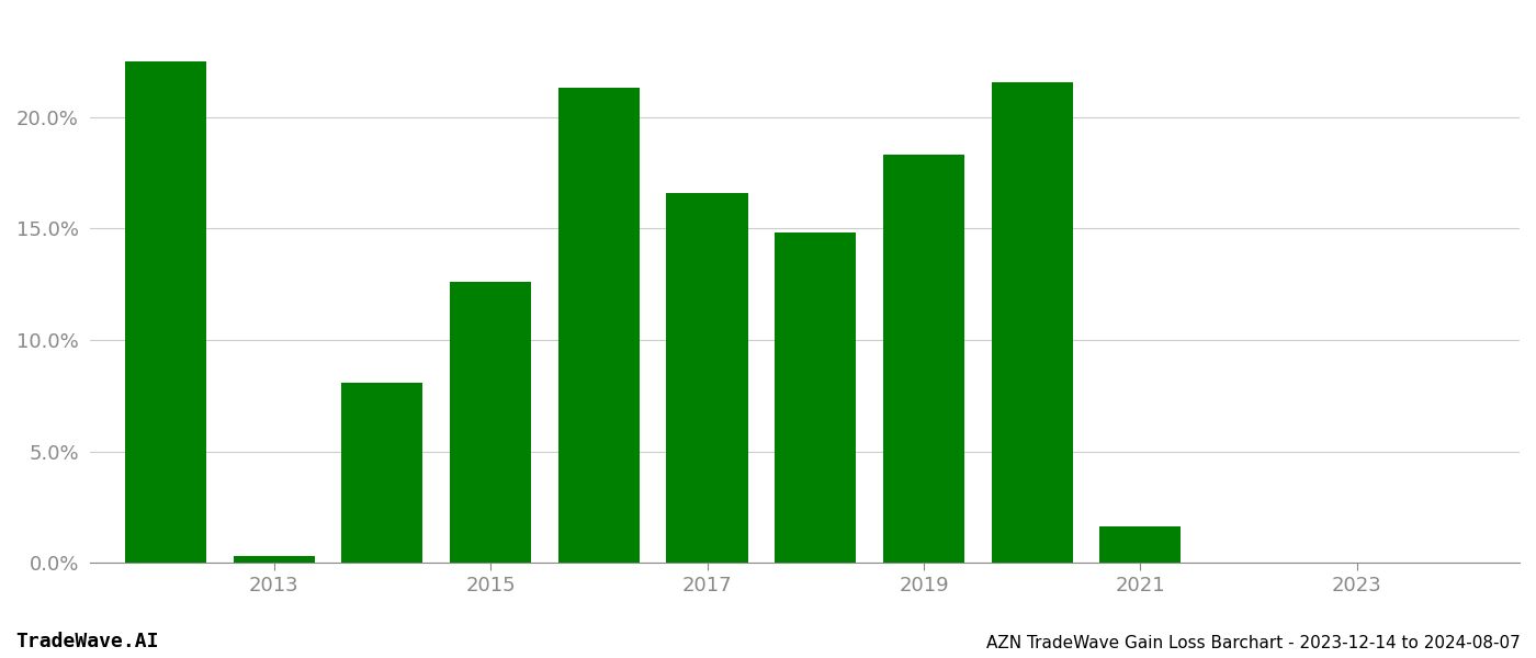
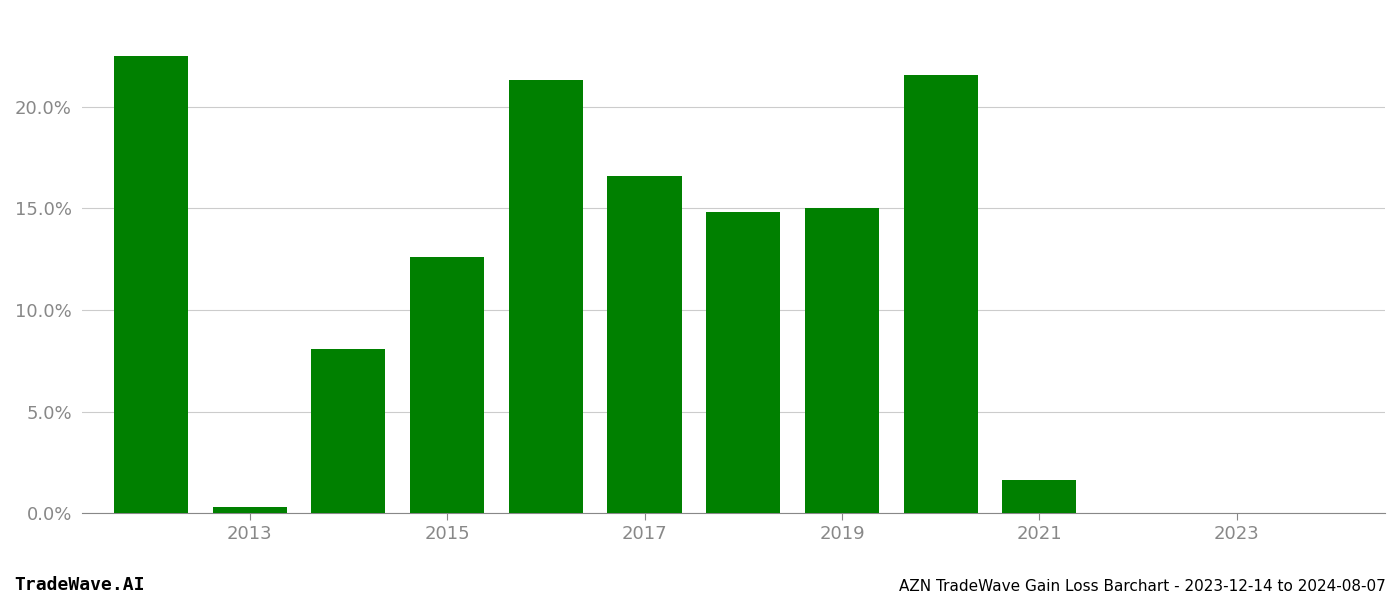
2019: 18.30% -> 15.00%
